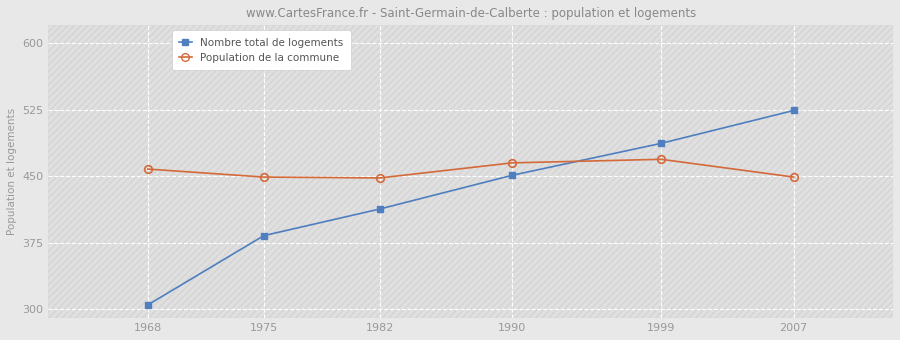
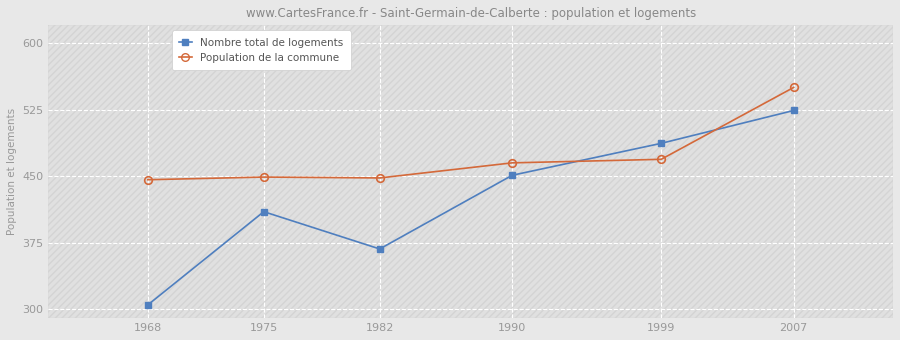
Population de la commune/1968: 458 -> 446
Nombre total de logements/1975: 383 -> 410
Nombre total de logements/1982: 413 -> 368
Population de la commune/2007: 449 -> 550
